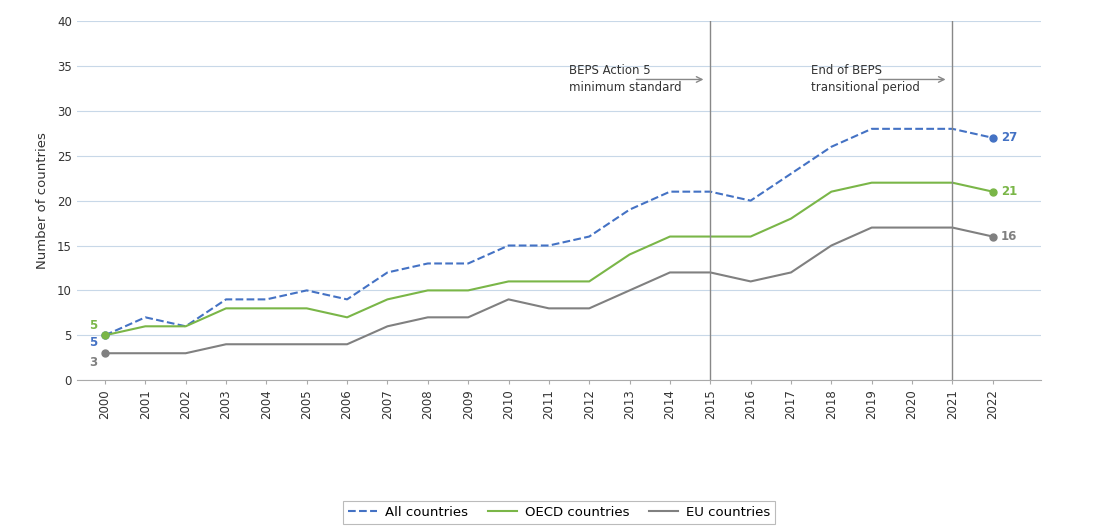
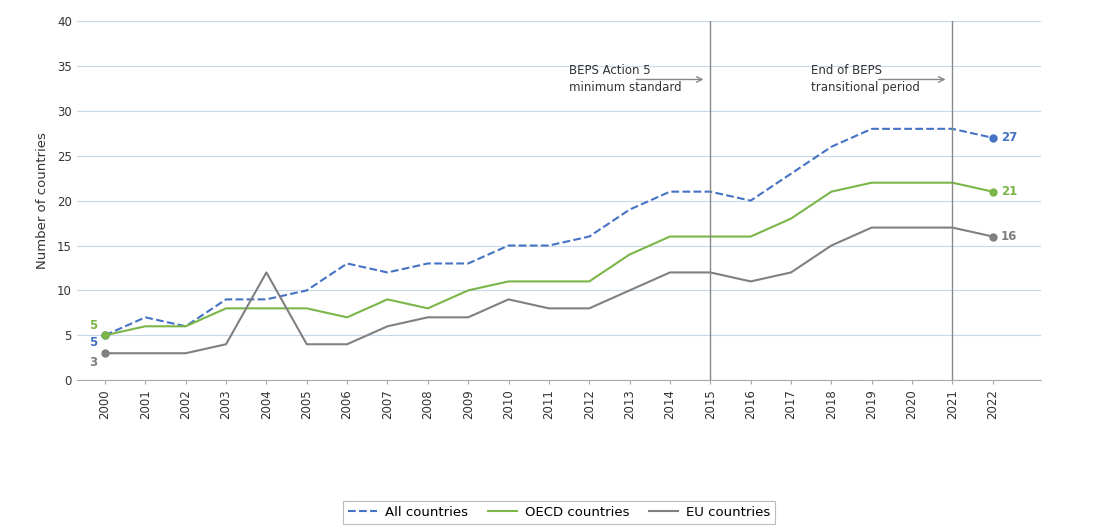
EU countries/2004: 4 -> 12
All countries/2006: 9 -> 13
OECD countries/2008: 10 -> 8
